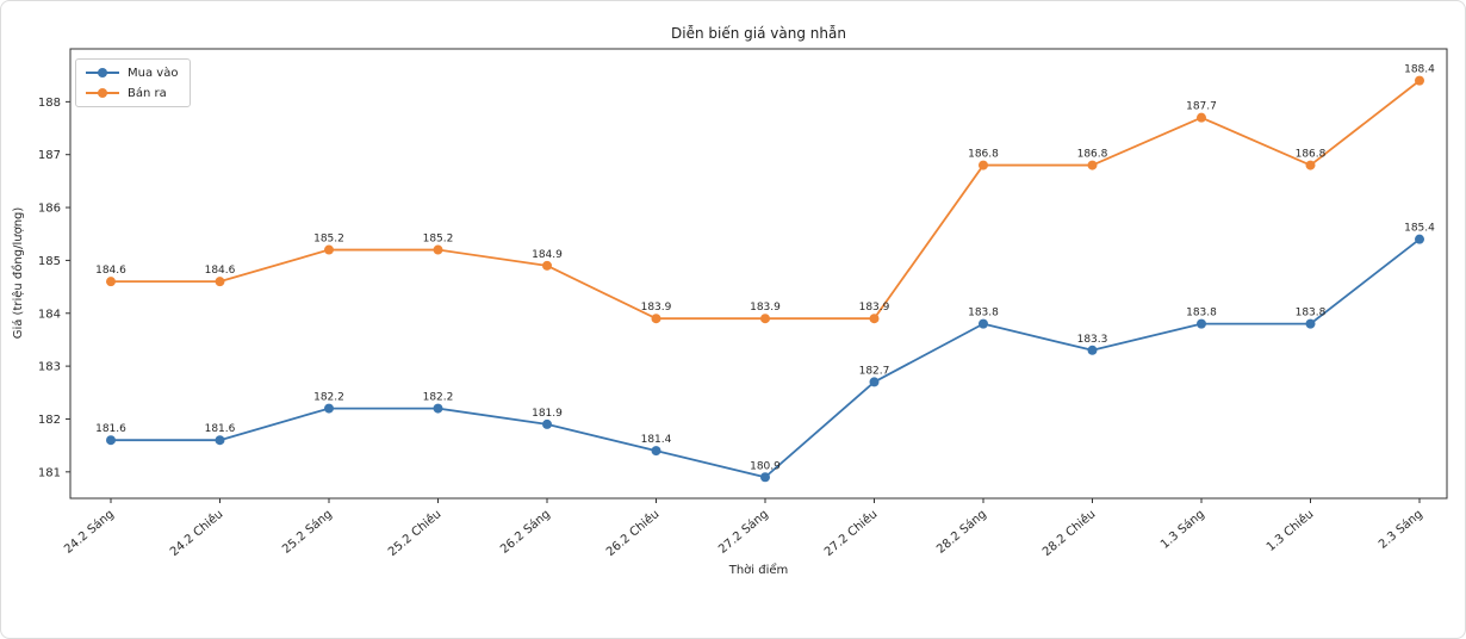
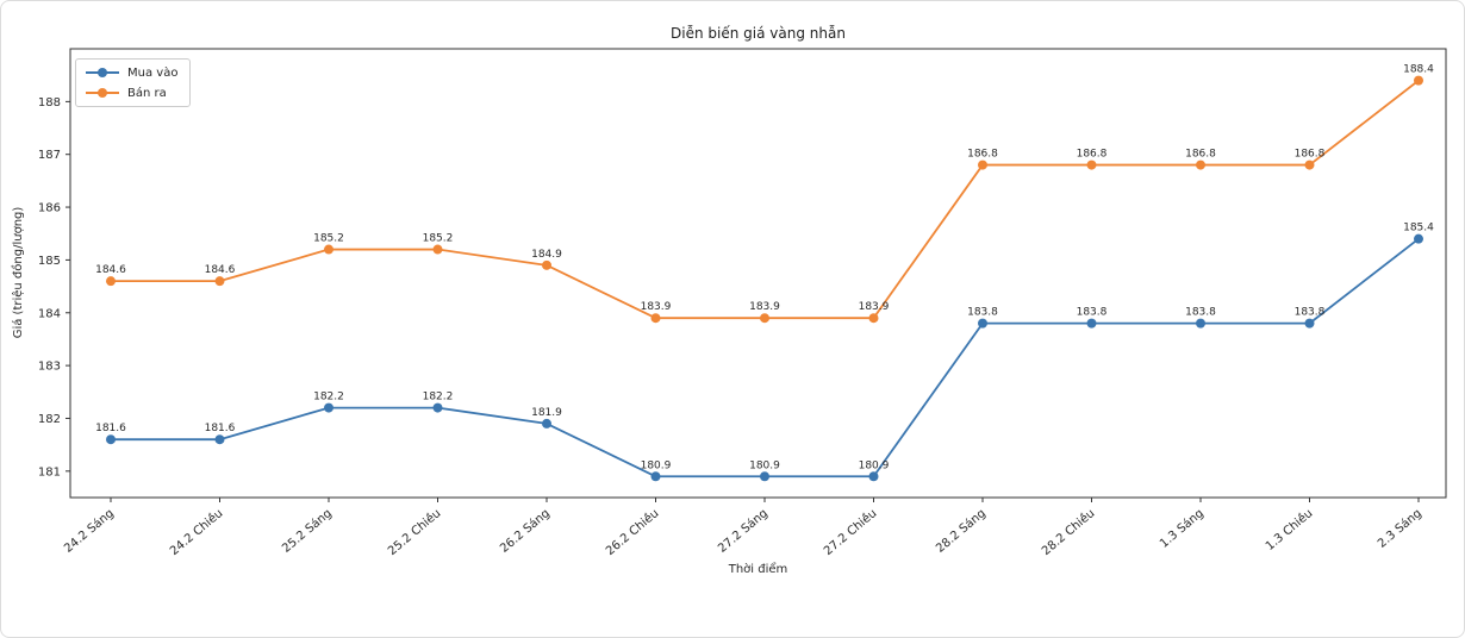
Mua vào/26.2 Chiều: 181.4 -> 180.9
Mua vào/27.2 Chiều: 182.7 -> 180.9
Mua vào/28.2 Chiều: 183.3 -> 183.8
Bán ra/1.3 Sáng: 187.7 -> 186.8
